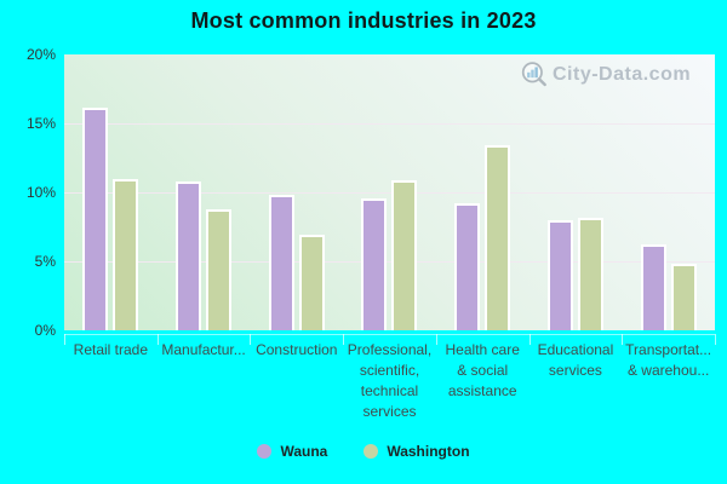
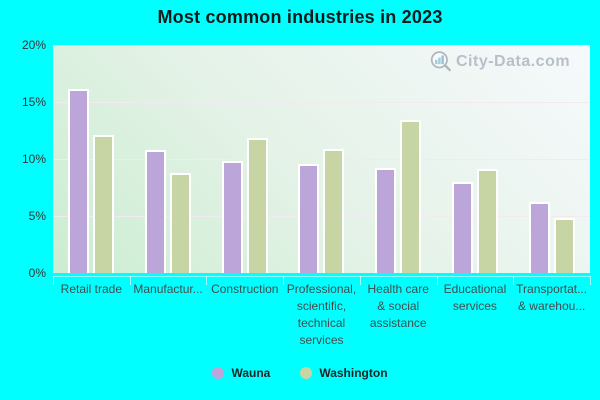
Washington/Retail trade: 11.0% -> 12.1%
Washington/Construction: 6.9% -> 11.8%
Washington/Educational services: 8.2% -> 9.1%
